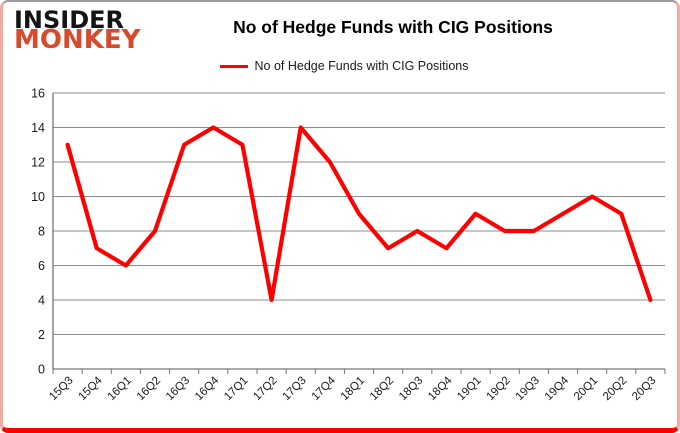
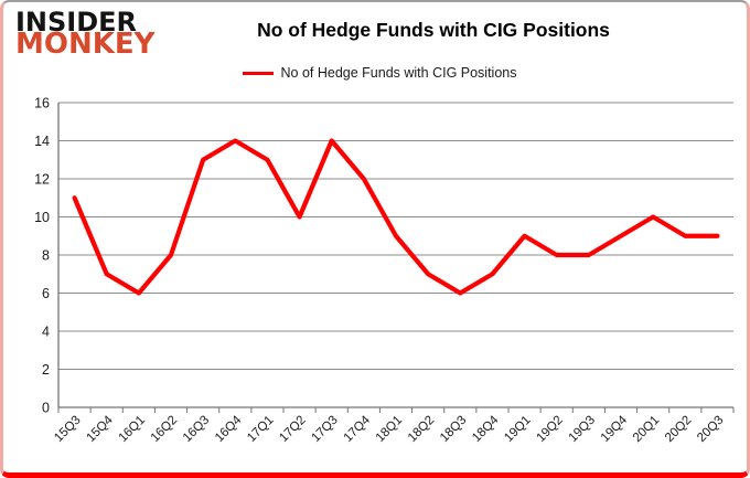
15Q3: 13 -> 11
17Q2: 4 -> 10
18Q3: 8 -> 6
20Q3: 4 -> 9
